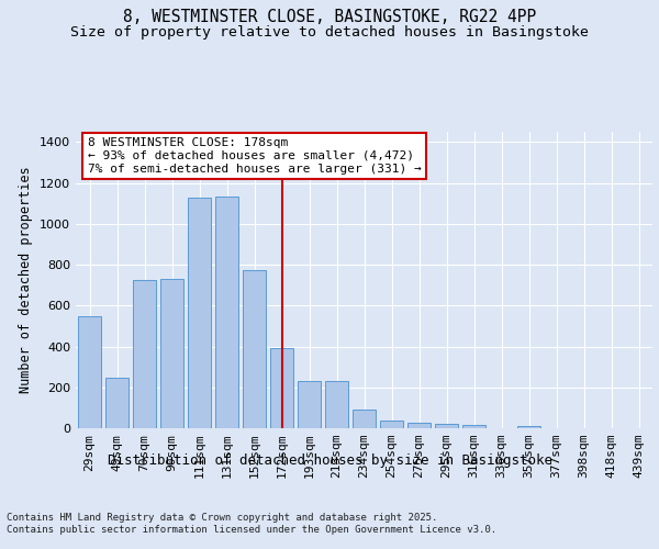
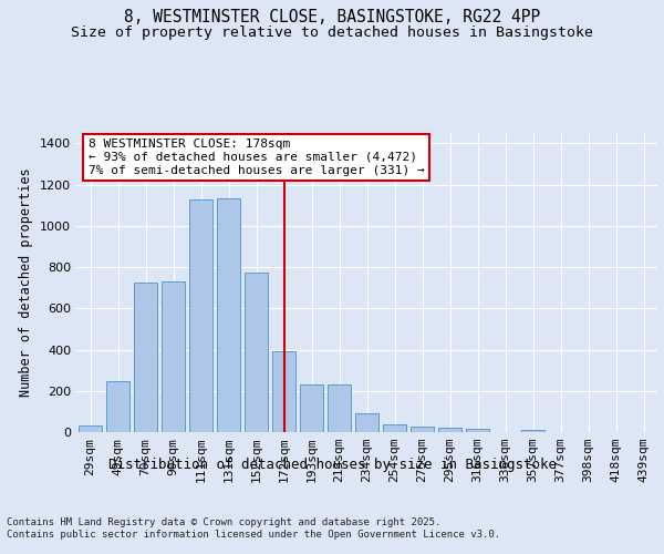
29sqm: 550 -> 30
